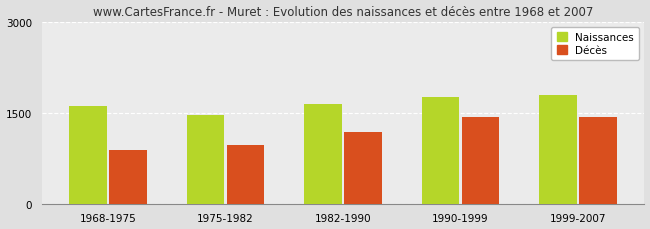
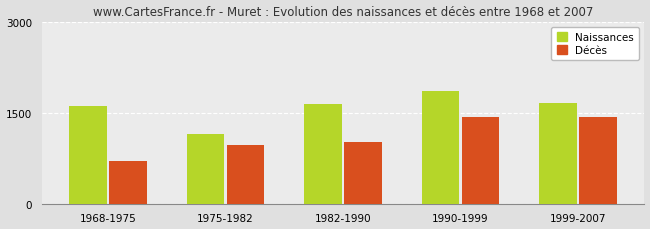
Décès/1968-1975: 880 -> 700
Naissances/1975-1982: 1460 -> 1140
Décès/1982-1990: 1180 -> 1020
Naissances/1990-1999: 1760 -> 1860
Naissances/1999-2007: 1790 -> 1660
